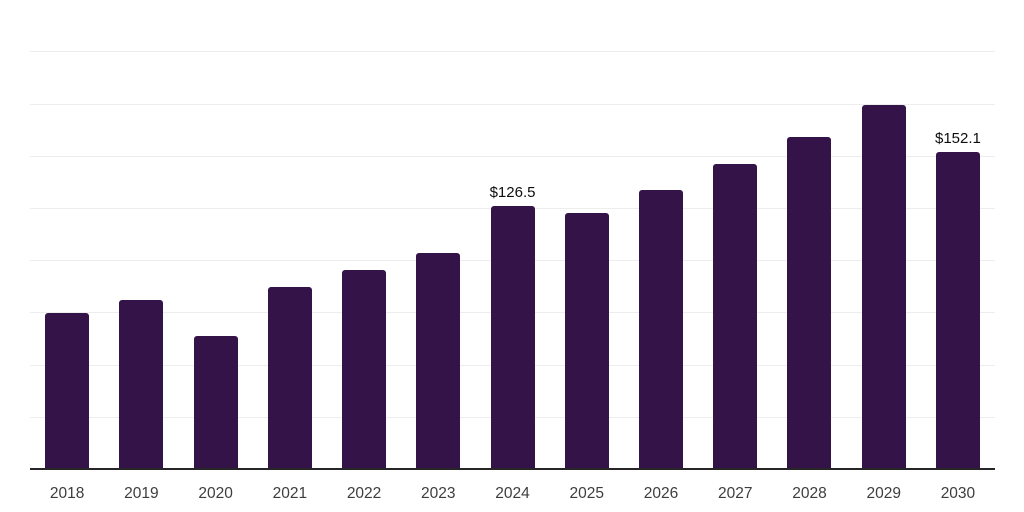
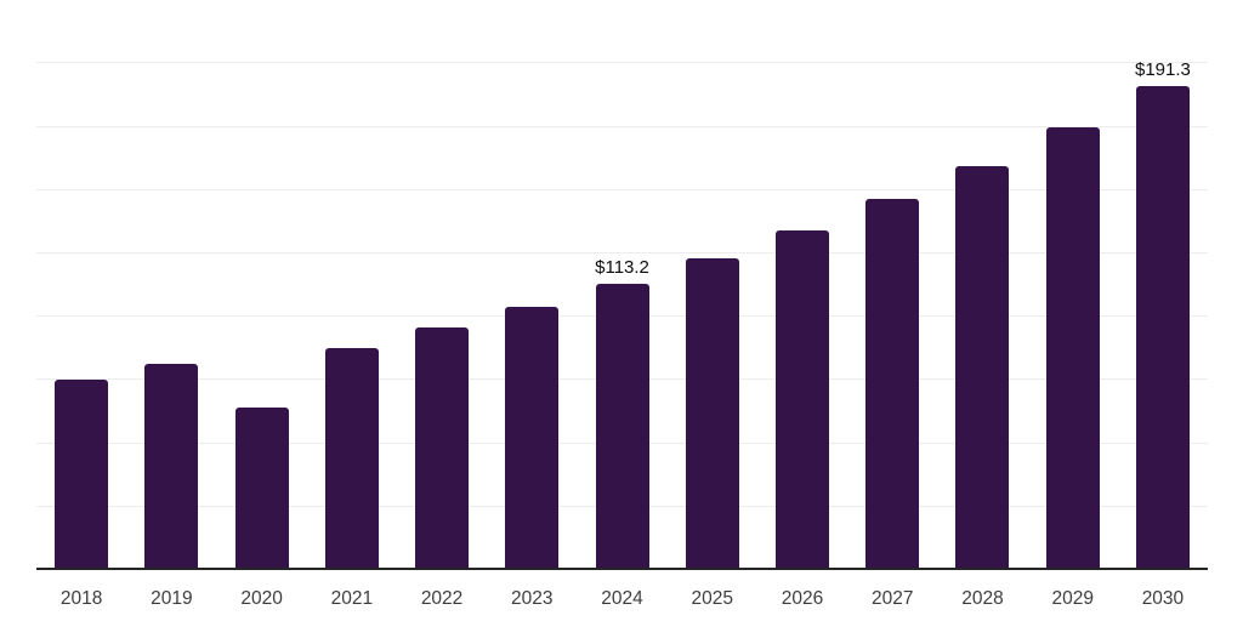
2024: $126.5 -> $113.2
2030: $152.1 -> $191.3
